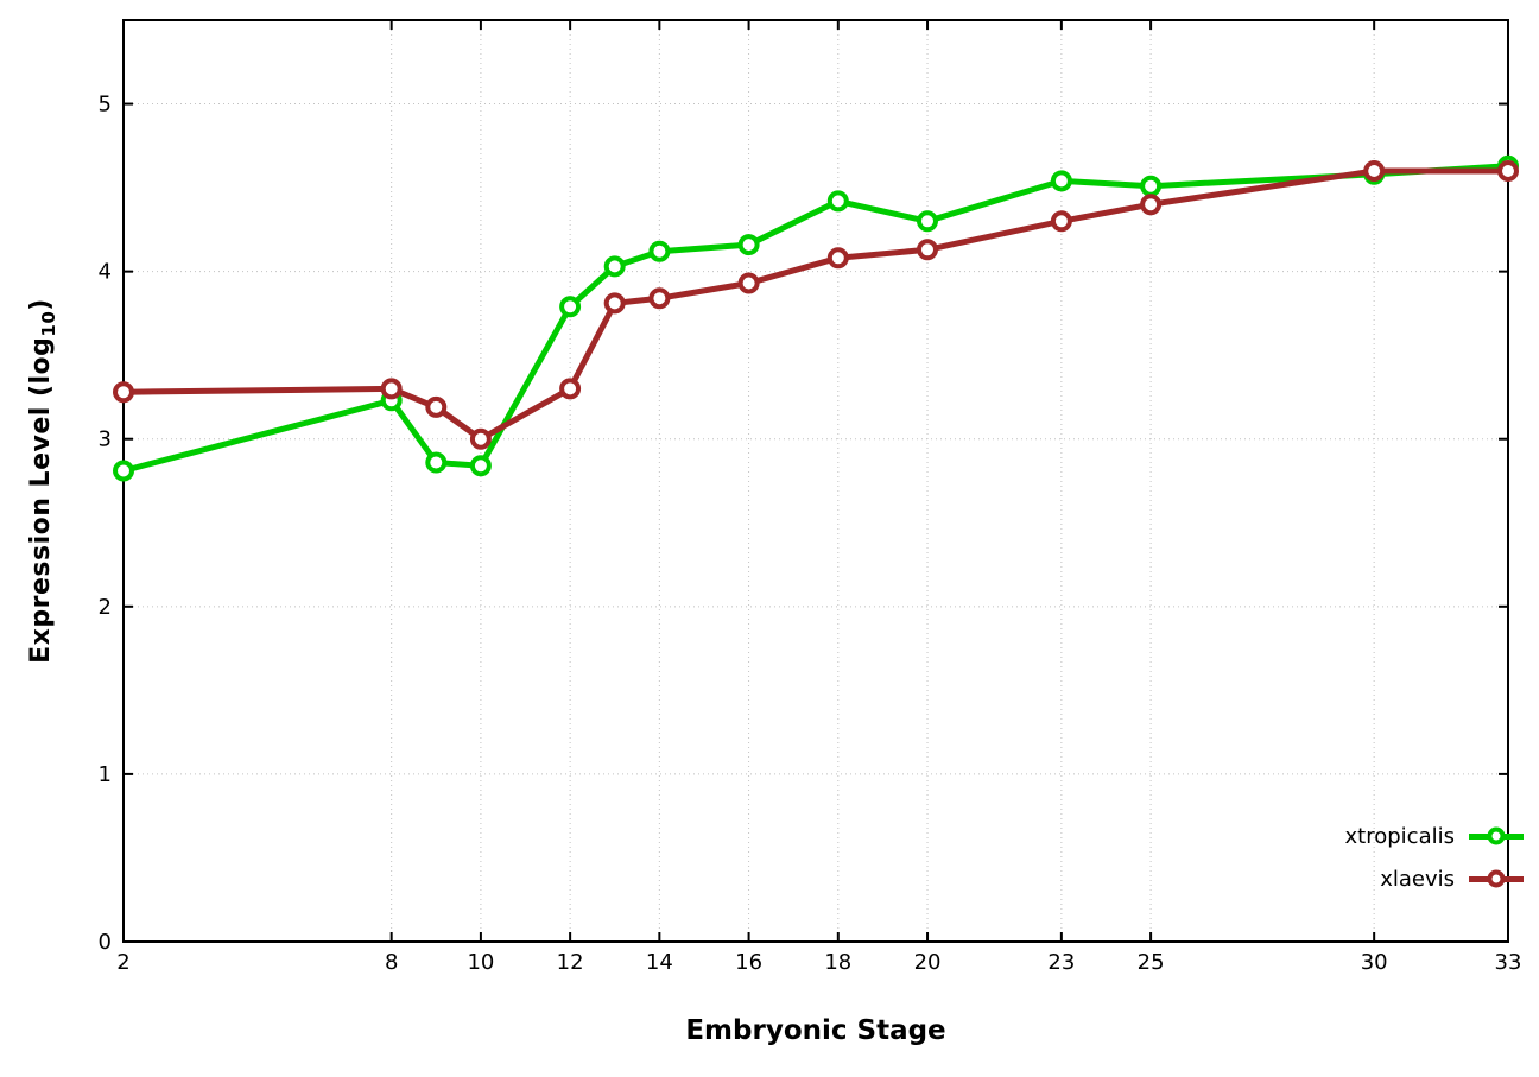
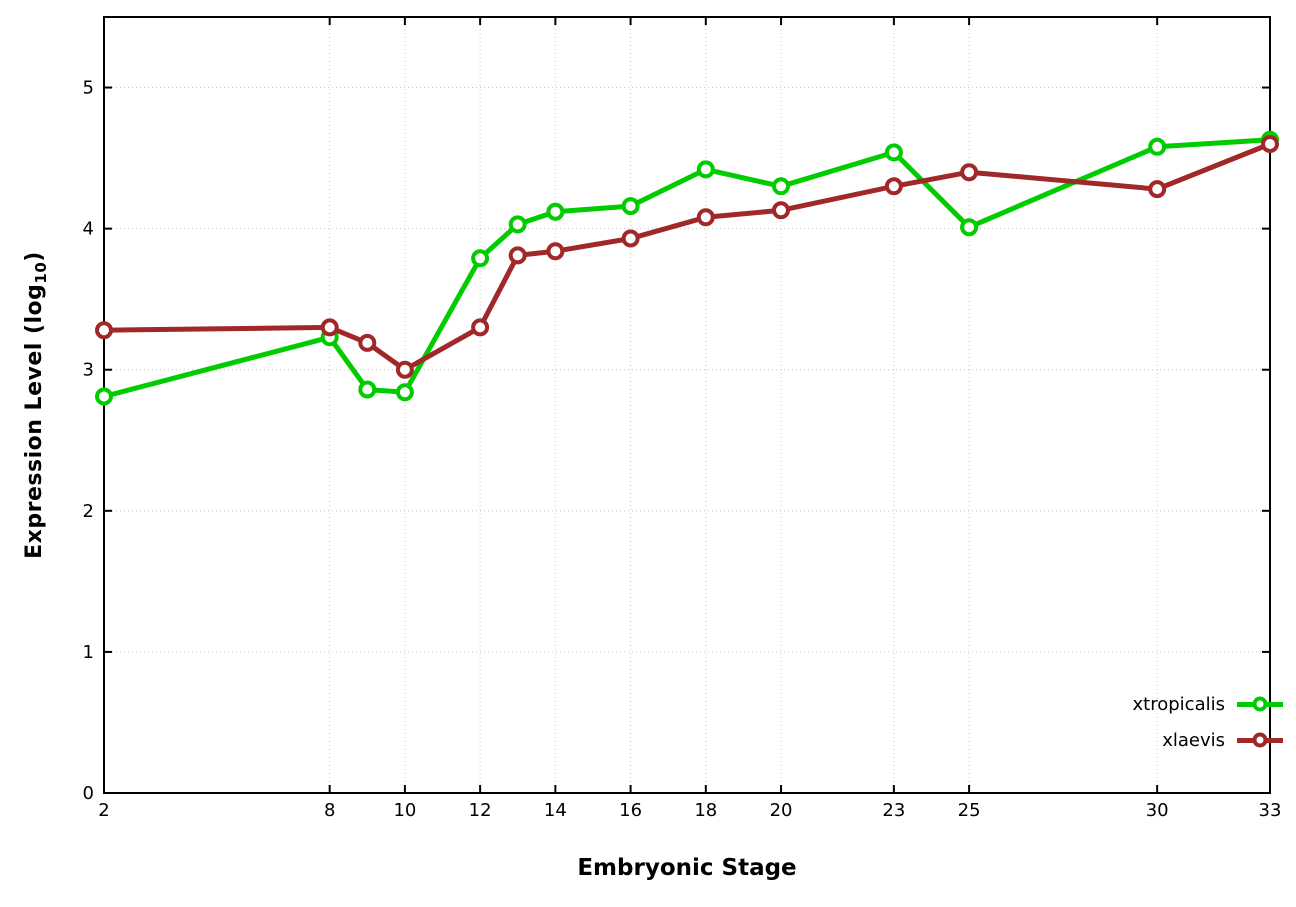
xtropicalis/25: 4.51 -> 4.01
xlaevis/30: 4.60 -> 4.28
